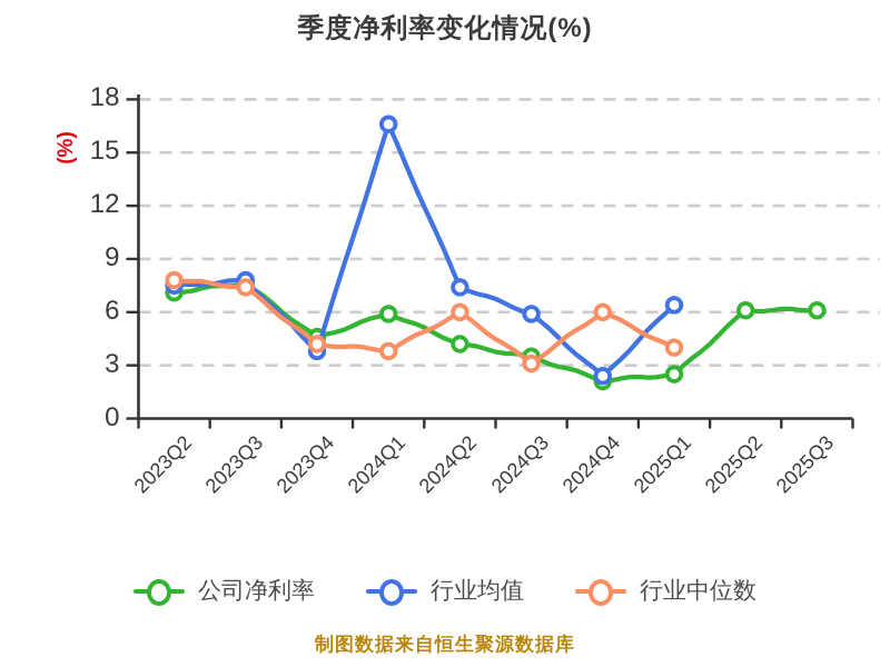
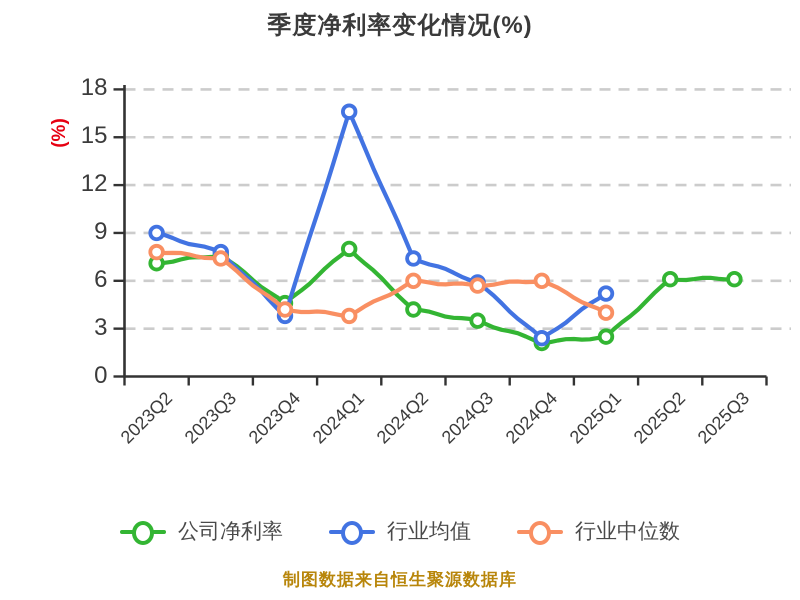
行业均值/2023Q2: 7.5 -> 9.0
公司净利率/2024Q1: 5.9 -> 8.0
行业中位数/2024Q3: 3.1 -> 5.7
行业均值/2025Q1: 6.4 -> 5.2
